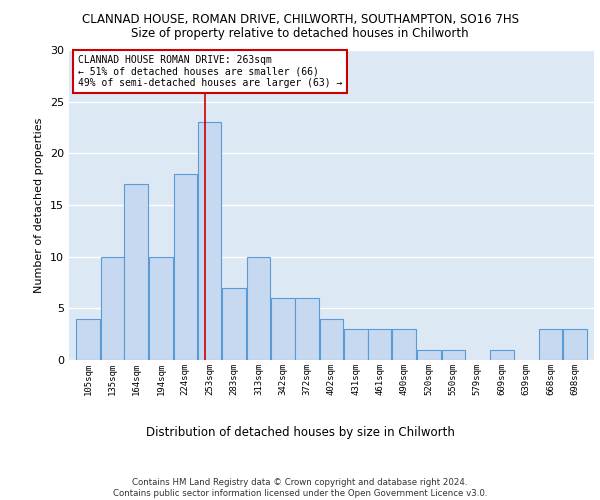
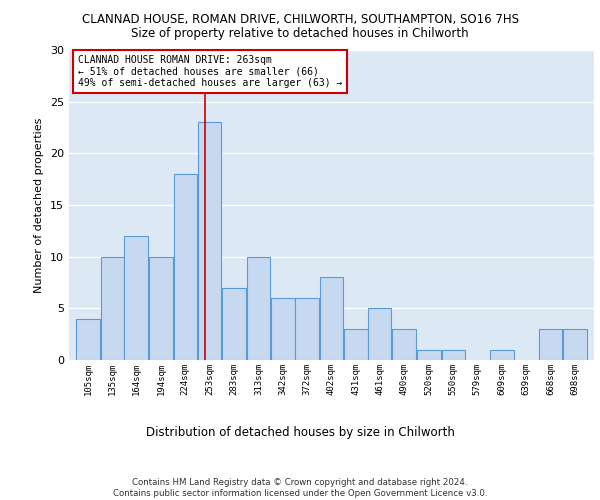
164sqm: 17 -> 12
402sqm: 4 -> 8
461sqm: 3 -> 5
